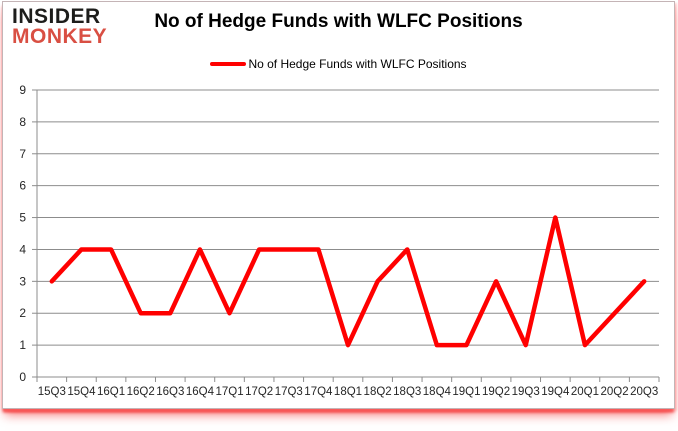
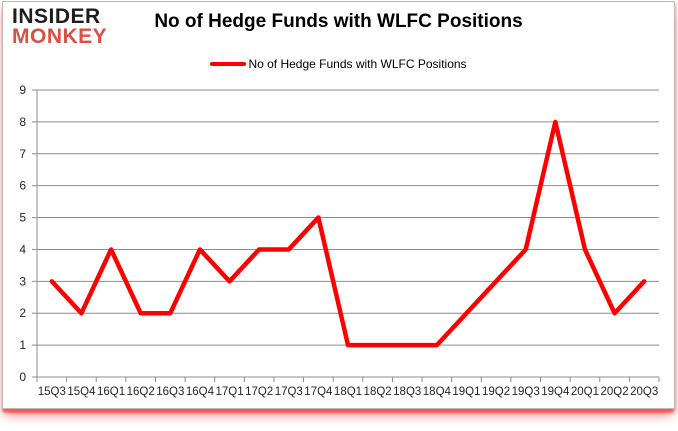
15Q4: 4 -> 2
17Q1: 2 -> 3
17Q4: 4 -> 5
18Q2: 3 -> 1
18Q3: 4 -> 1
19Q1: 1 -> 2
19Q3: 1 -> 4
19Q4: 5 -> 8
20Q1: 1 -> 4
